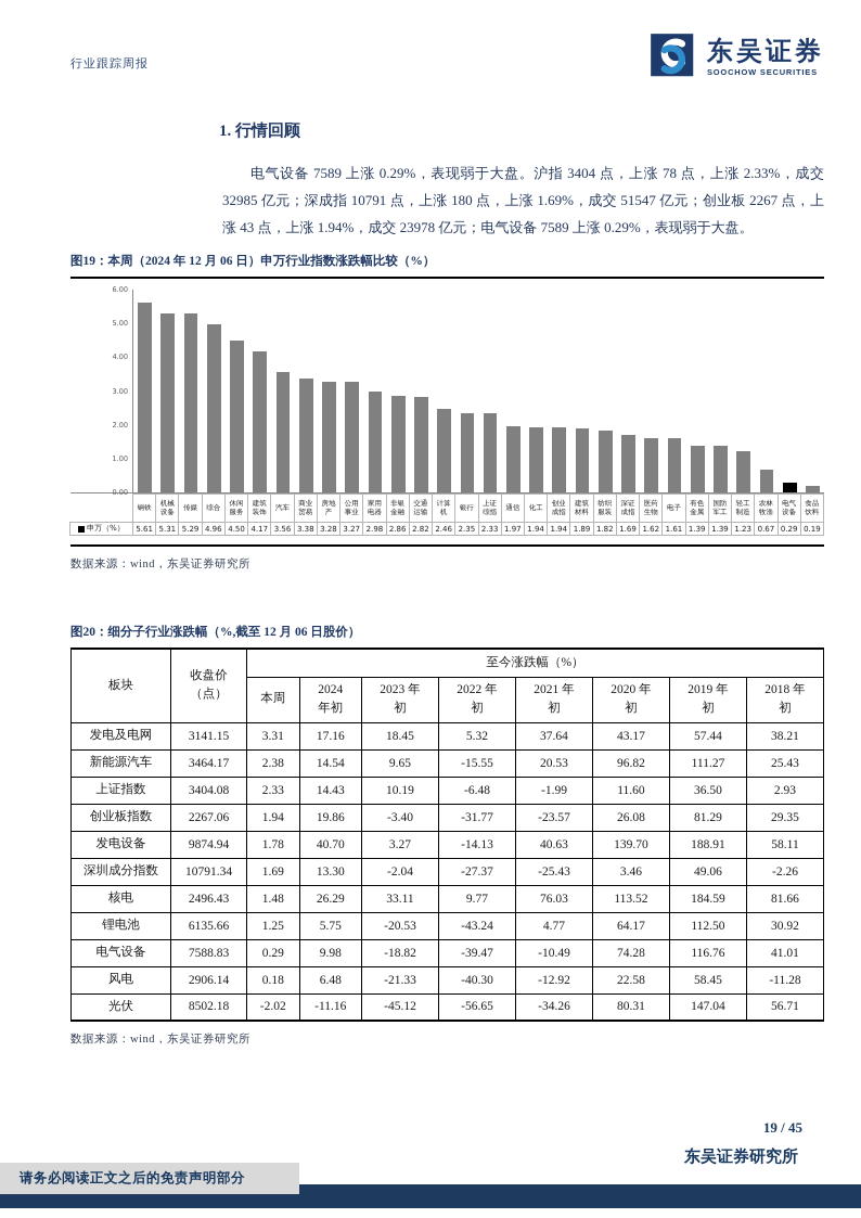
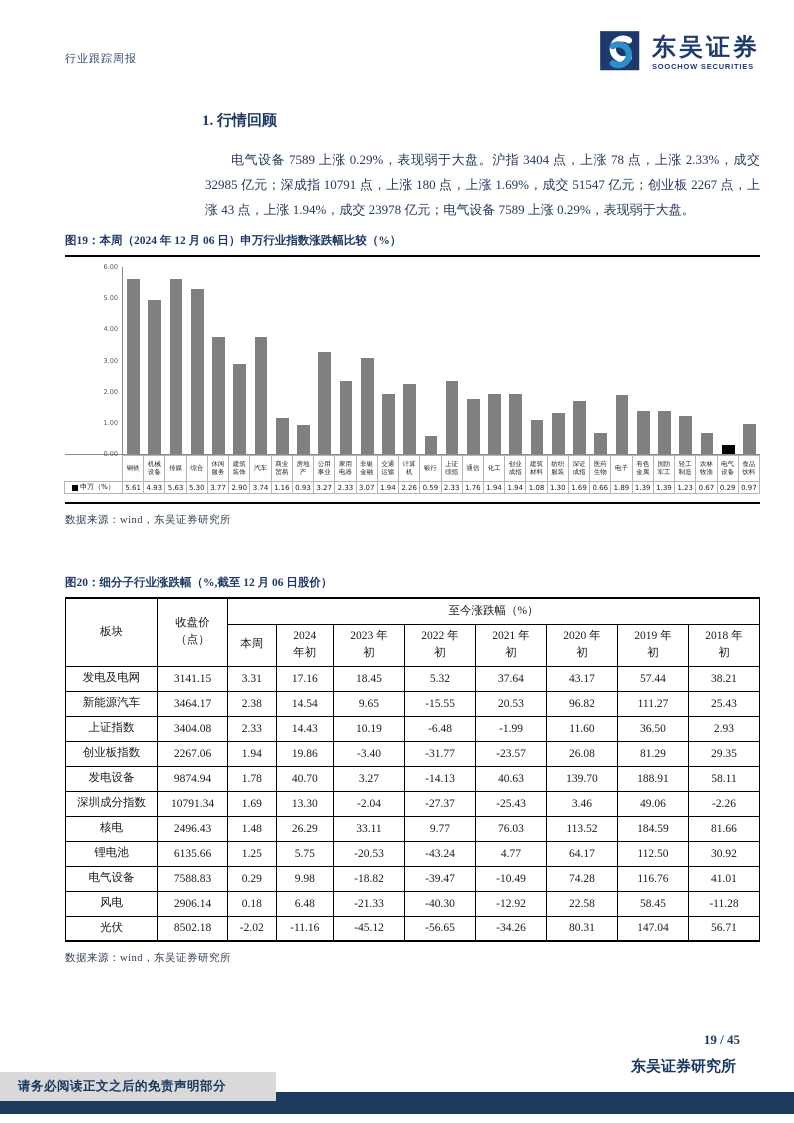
机械设备: 5.31 -> 4.93
传媒: 5.29 -> 5.63
综合: 4.96 -> 5.30
休闲服务: 4.50 -> 3.77
建筑装饰: 4.17 -> 2.90
汽车: 3.56 -> 3.74
商业贸易: 3.38 -> 1.16
房地产: 3.28 -> 0.93
家用电器: 2.98 -> 2.33
非银金融: 2.86 -> 3.07
交通运输: 2.82 -> 1.94
计算机: 2.46 -> 2.26
银行: 2.35 -> 0.59
通信: 1.97 -> 1.76
建筑材料: 1.89 -> 1.08
纺织服装: 1.82 -> 1.30
医药生物: 1.62 -> 0.66
电子: 1.61 -> 1.89
食品饮料: 0.19 -> 0.97
